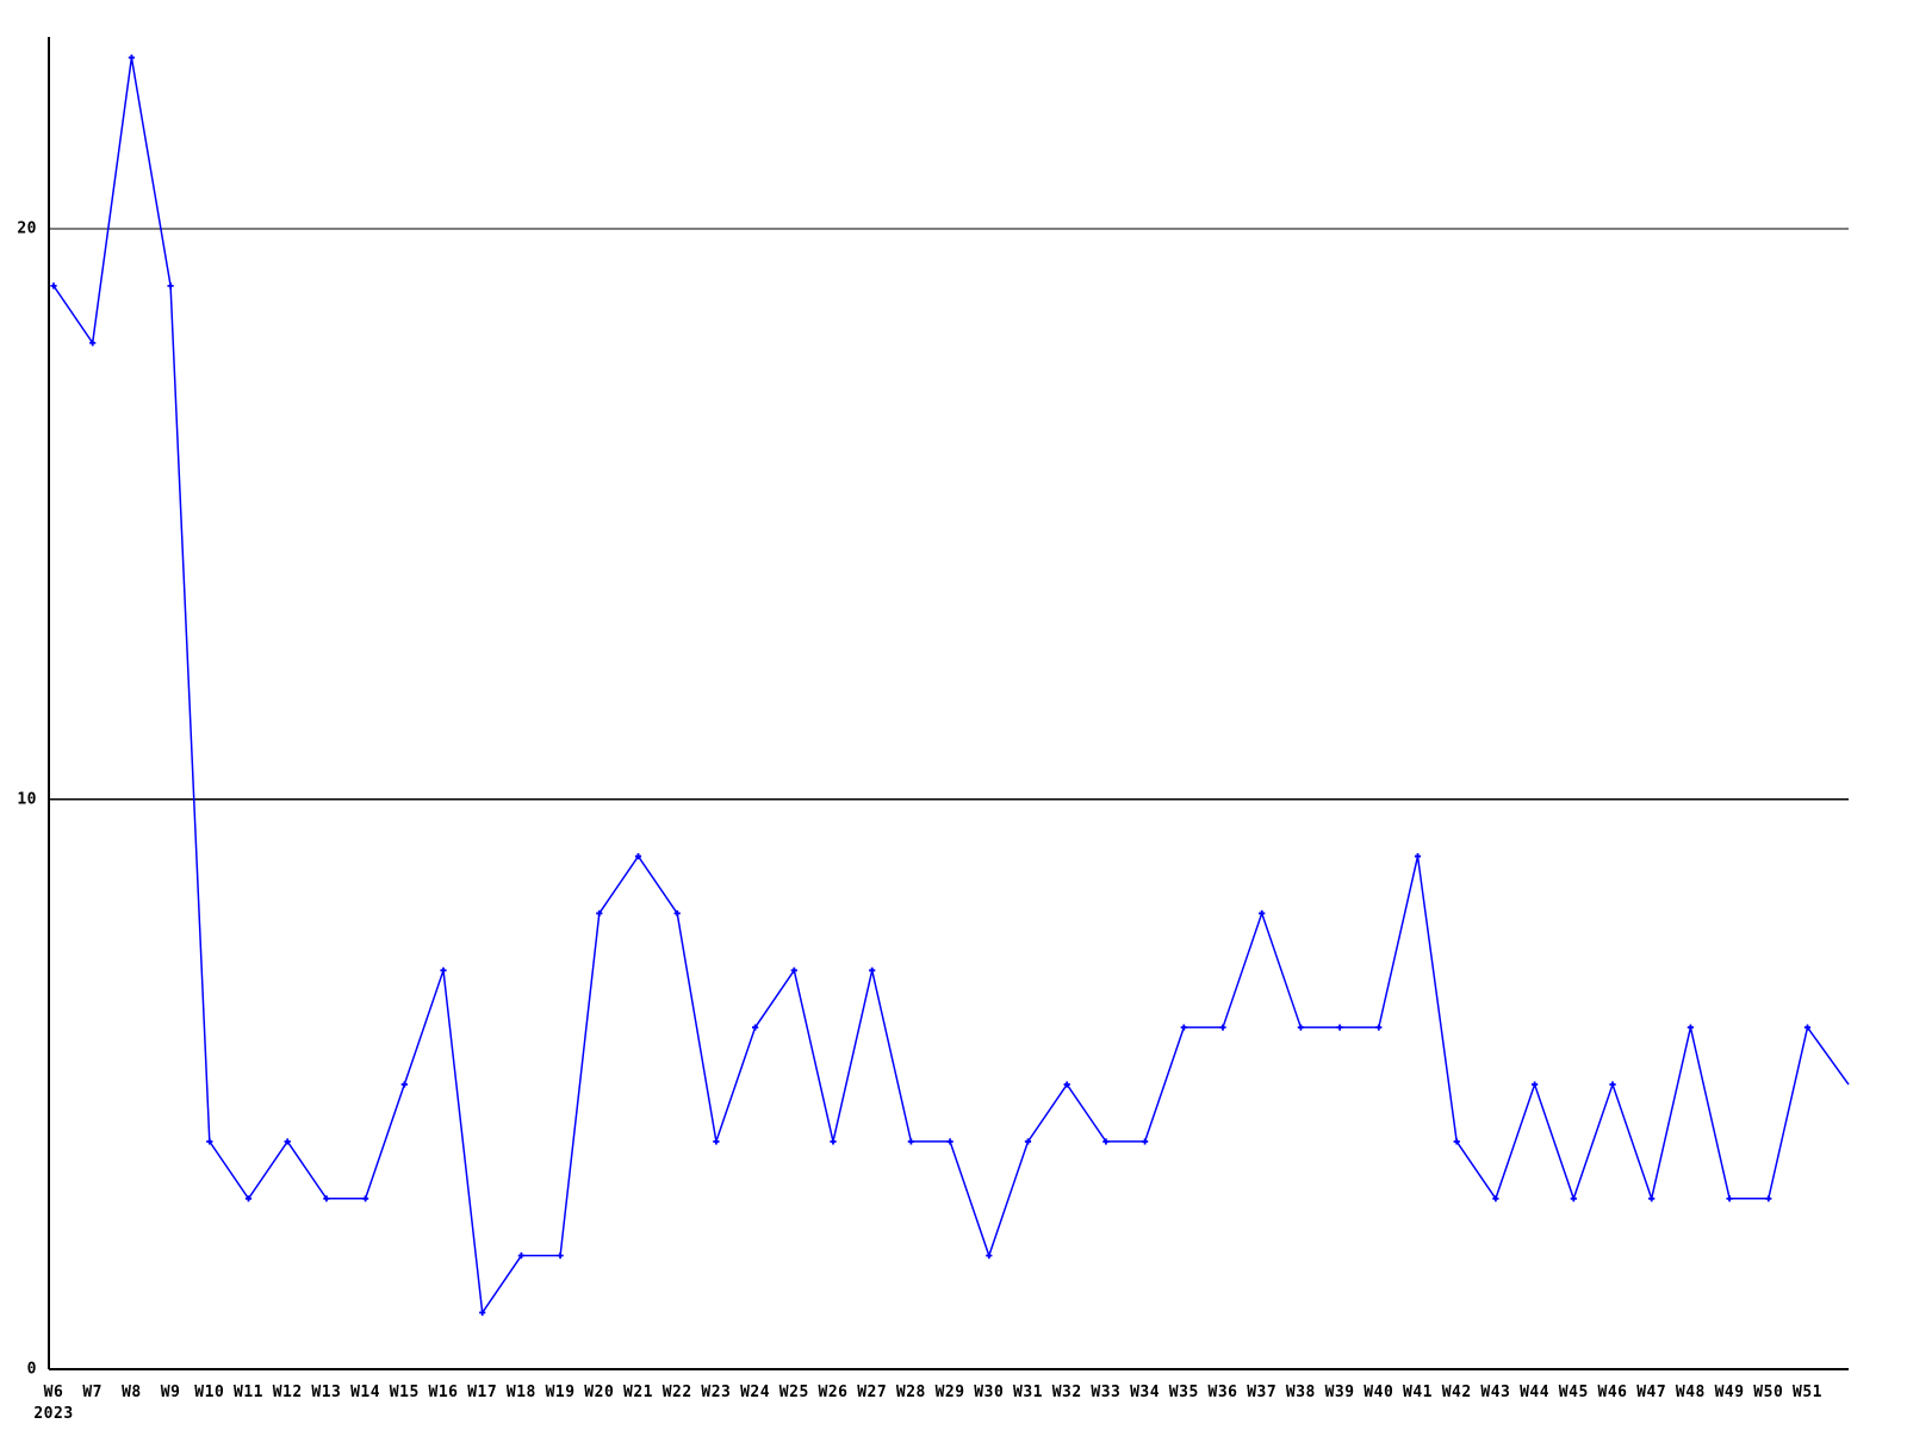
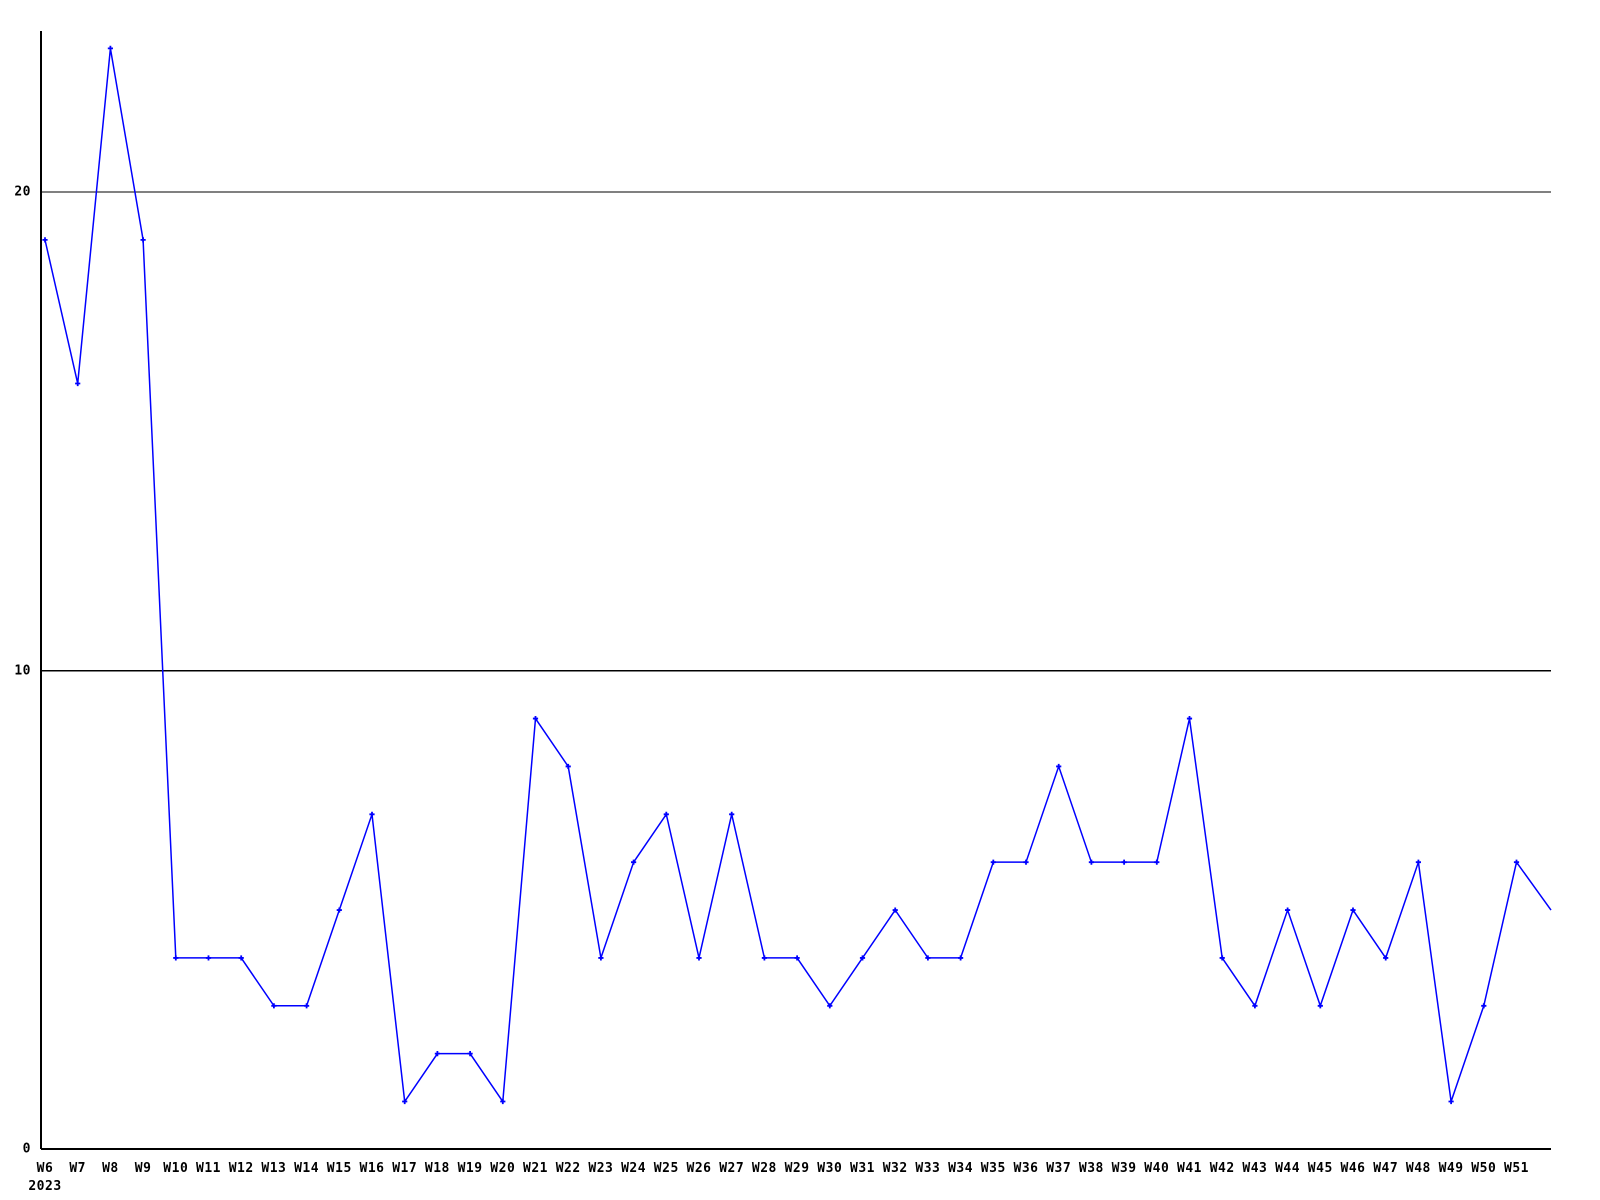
W7: 18 -> 16
W11: 3 -> 4
W20: 8 -> 1
W30: 2 -> 3
W47: 3 -> 4
W49: 3 -> 1
